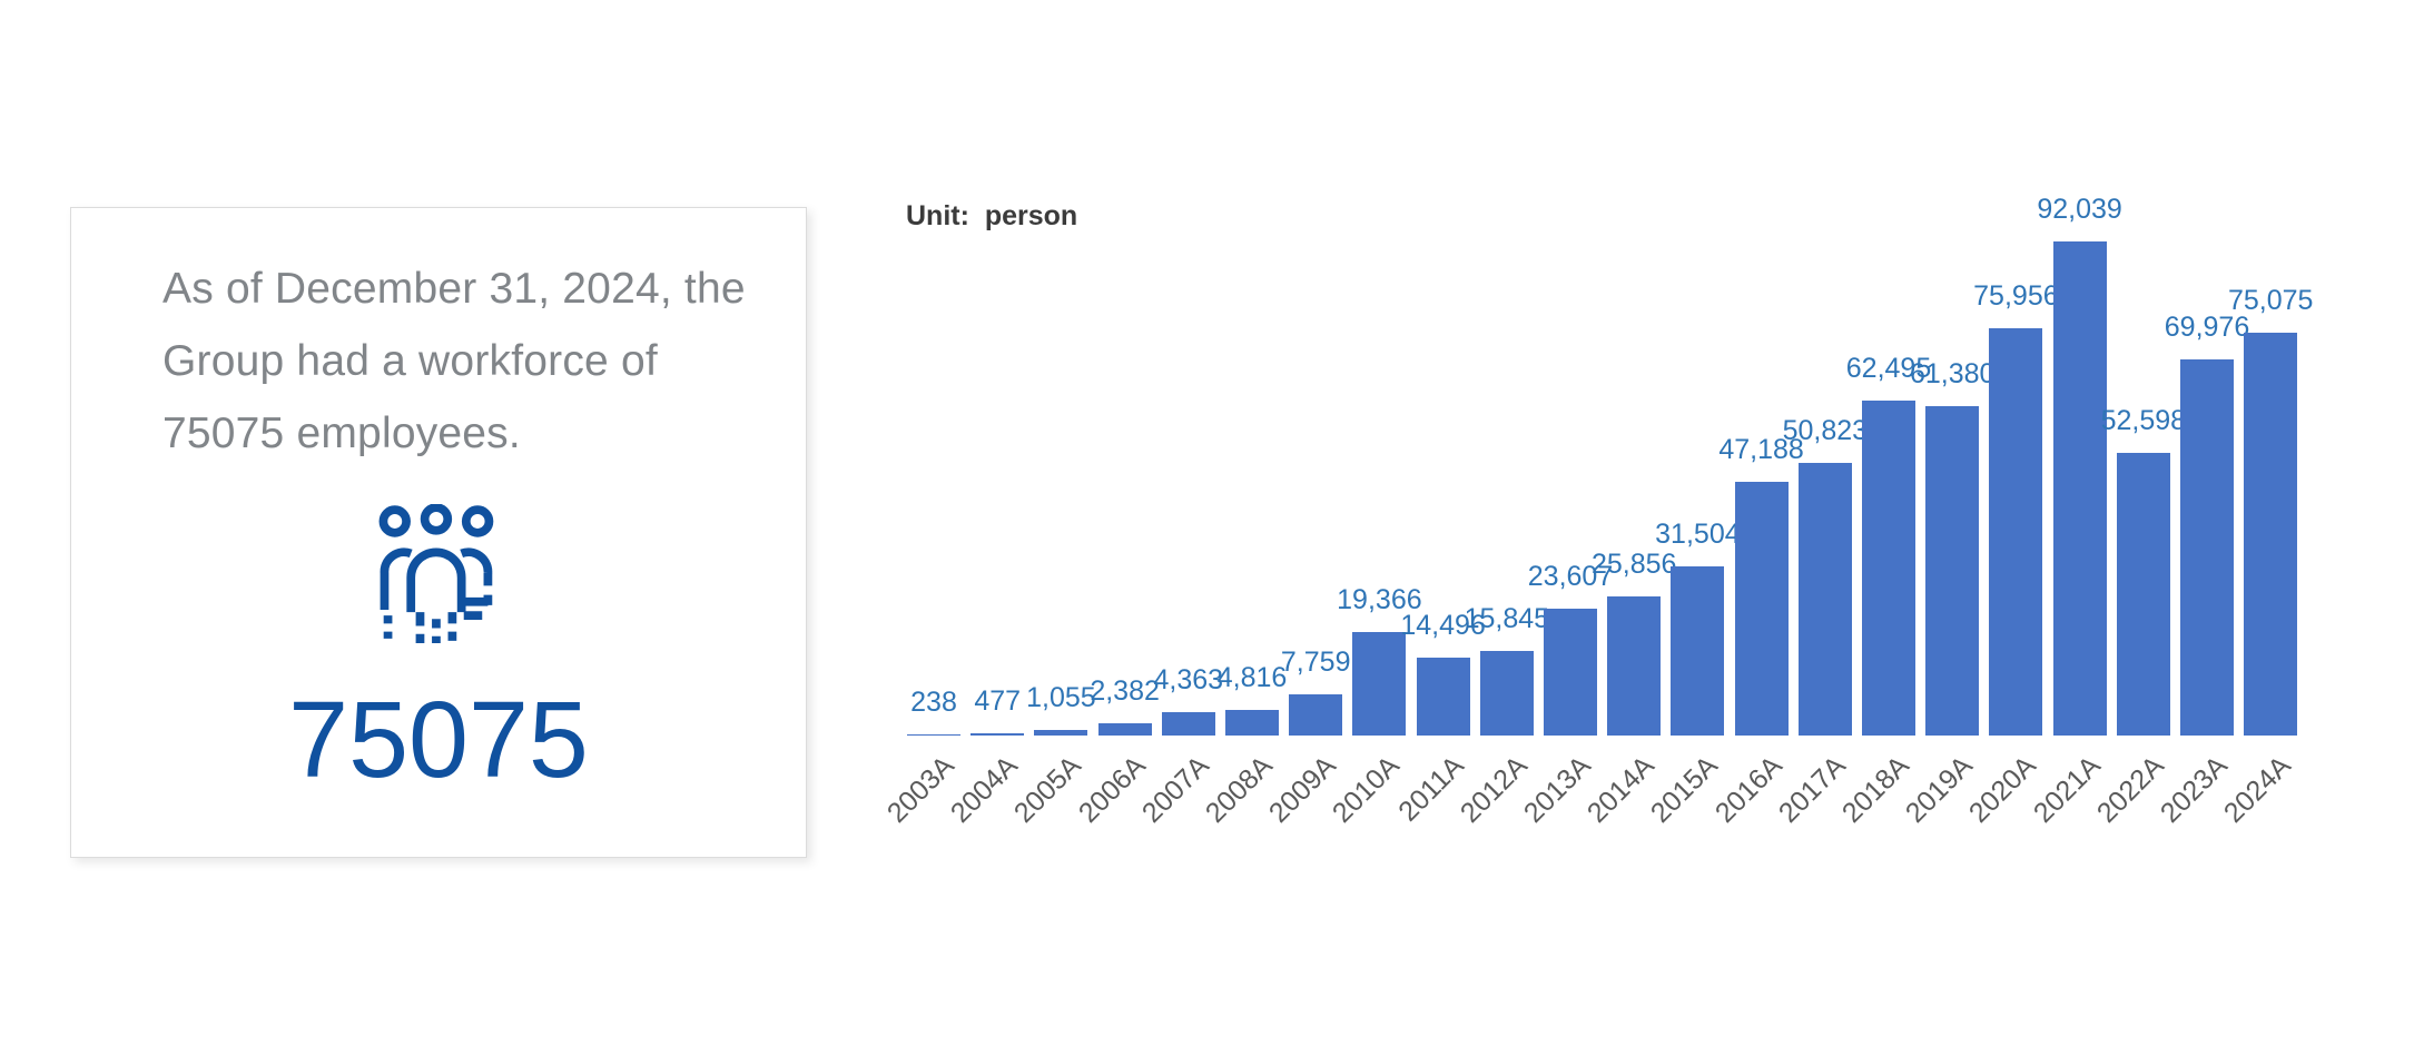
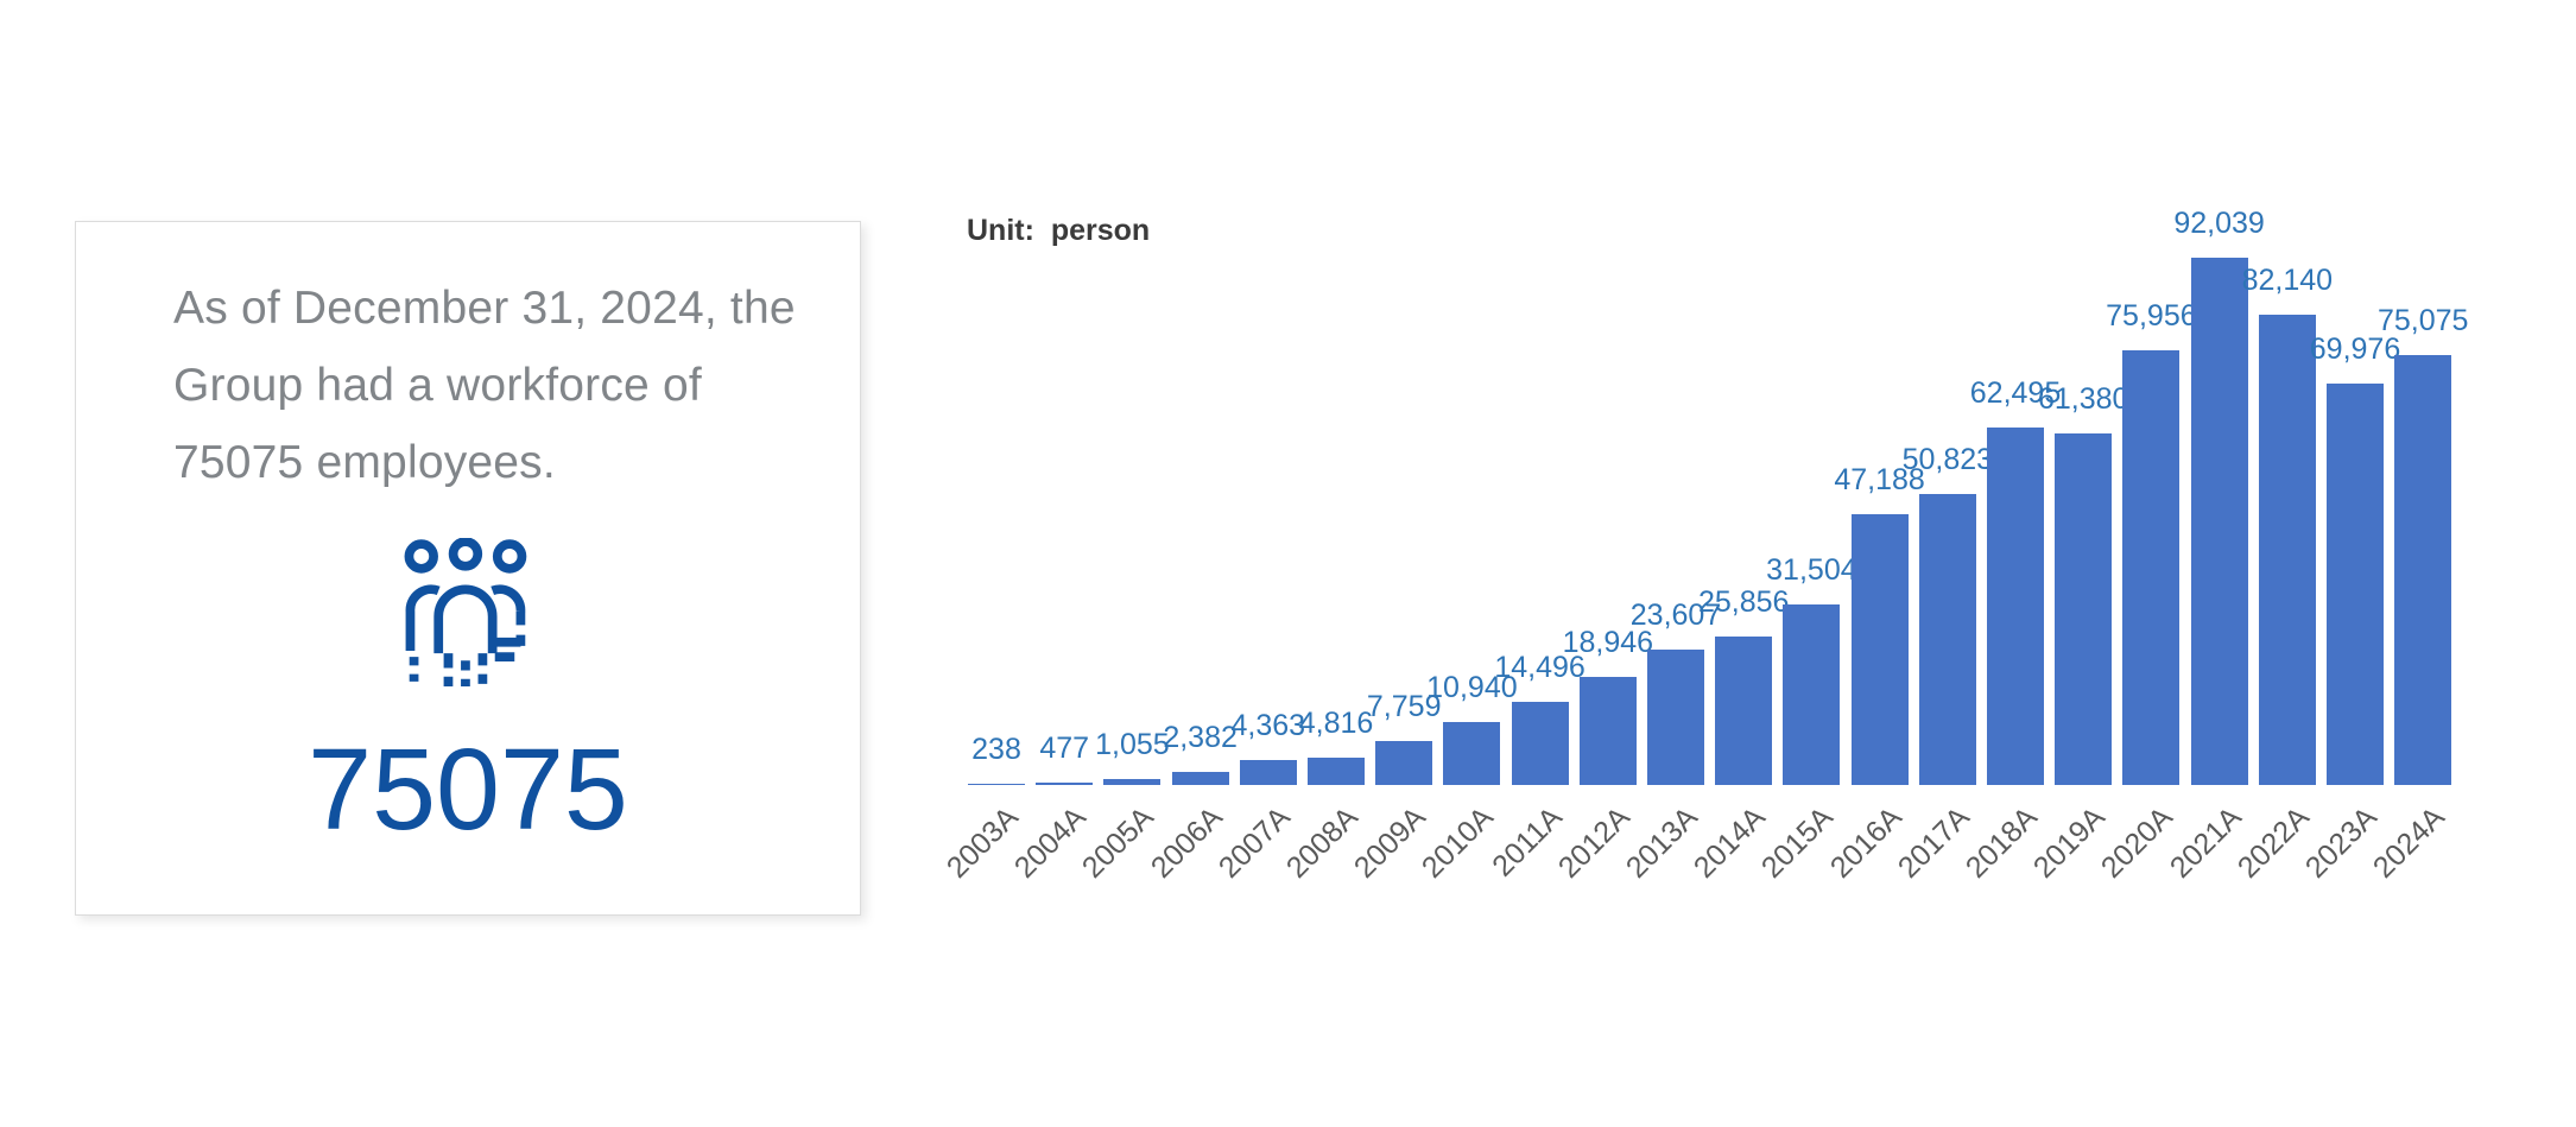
2010A: 19,366 -> 10,940
2012A: 15,845 -> 18,946
2022A: 52,598 -> 82,140
